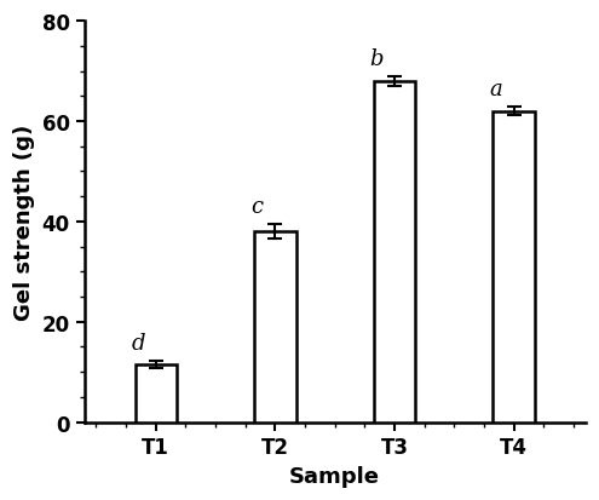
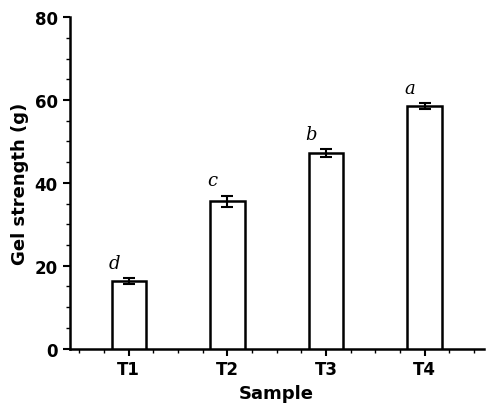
T1: 11.5 -> 16.3
T2: 38.0 -> 35.5
T3: 68.0 -> 47.2
T4: 62.0 -> 58.5
